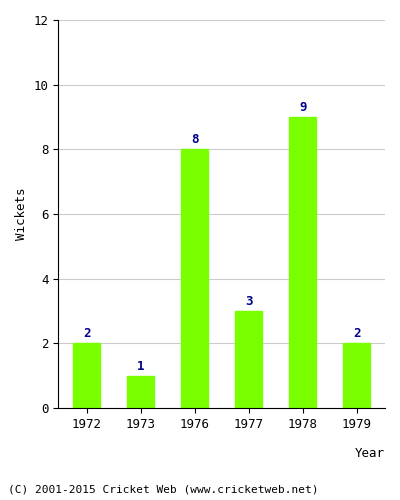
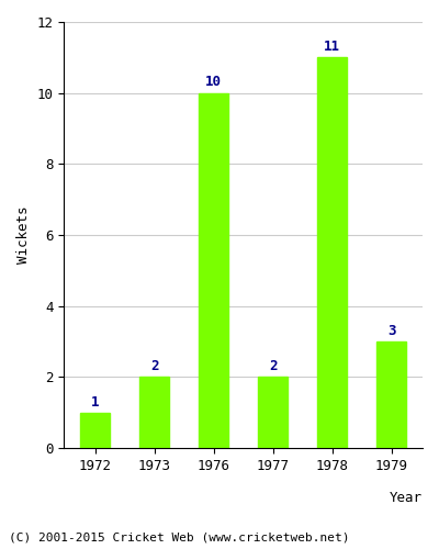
1972: 2 -> 1
1973: 1 -> 2
1976: 8 -> 10
1977: 3 -> 2
1978: 9 -> 11
1979: 2 -> 3
